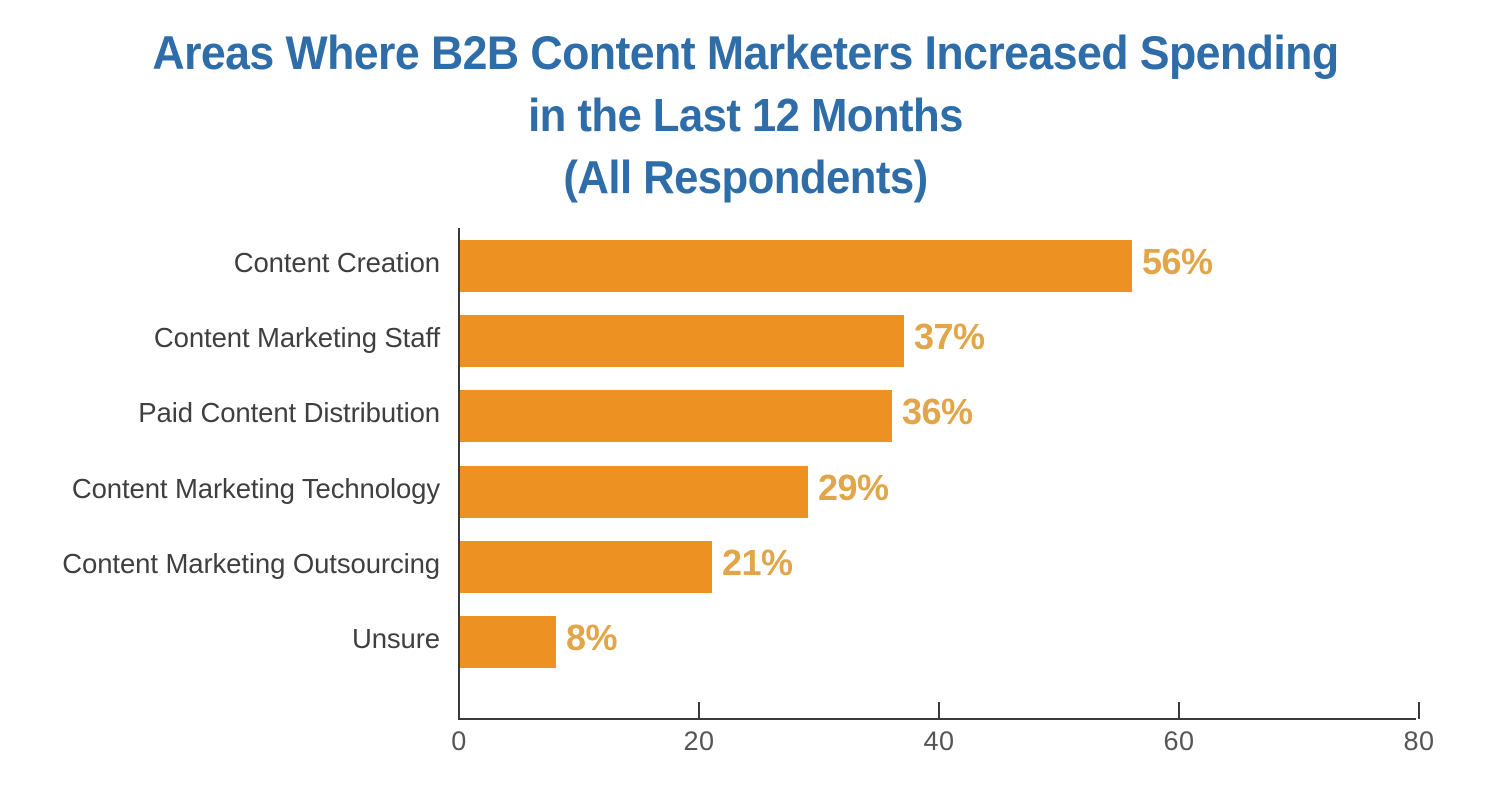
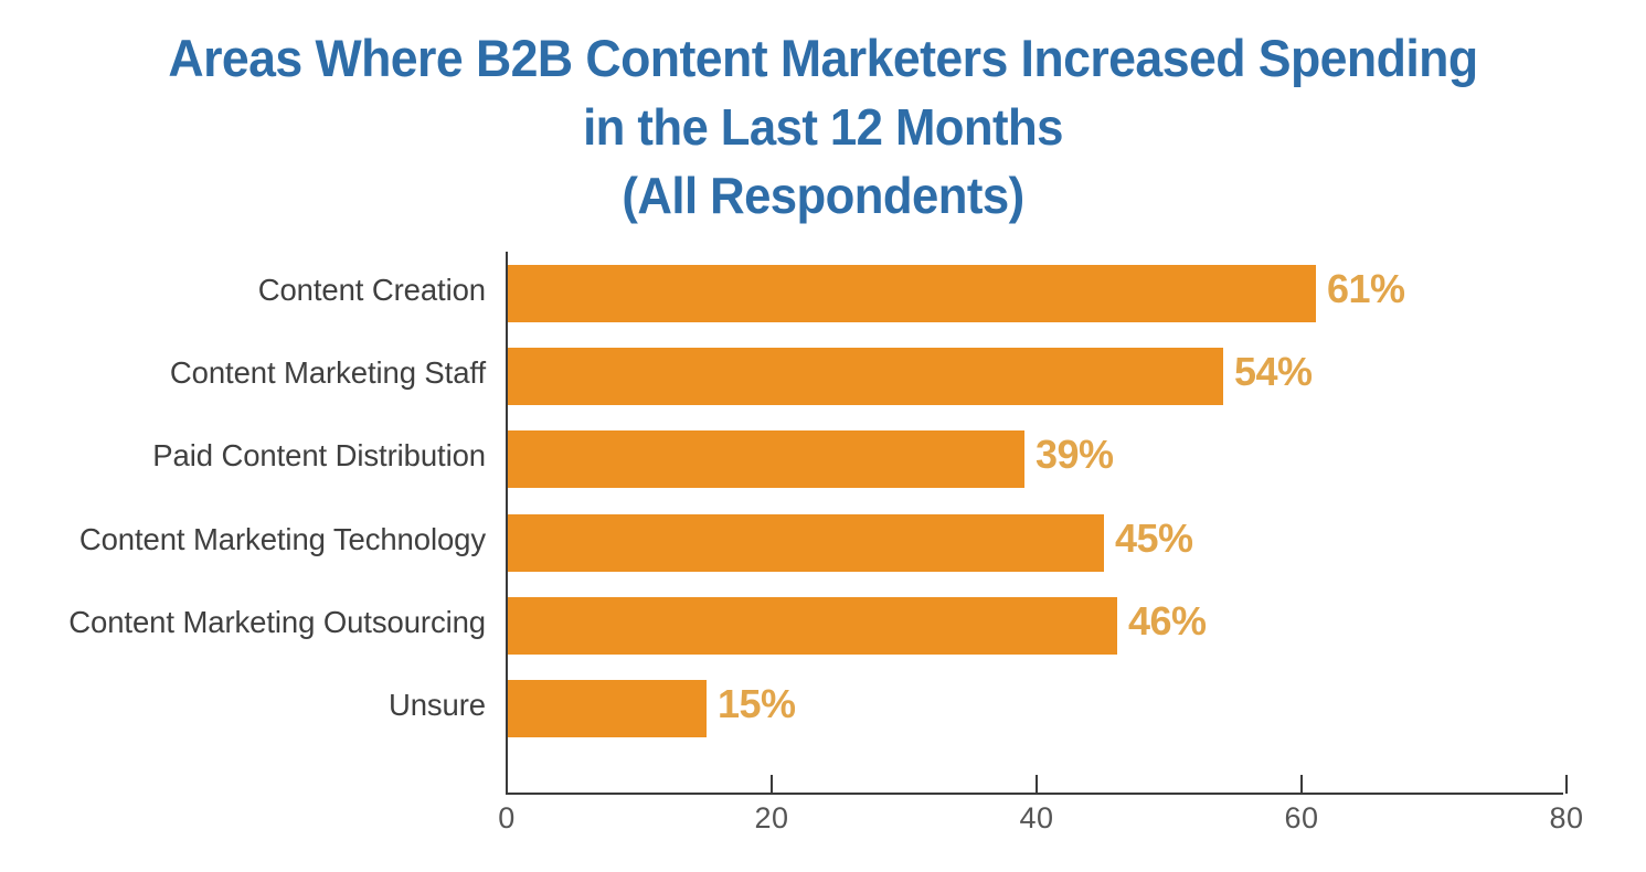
Content Creation: 56% -> 61%
Content Marketing Staff: 37% -> 54%
Paid Content Distribution: 36% -> 39%
Content Marketing Technology: 29% -> 45%
Content Marketing Outsourcing: 21% -> 46%
Unsure: 8% -> 15%
